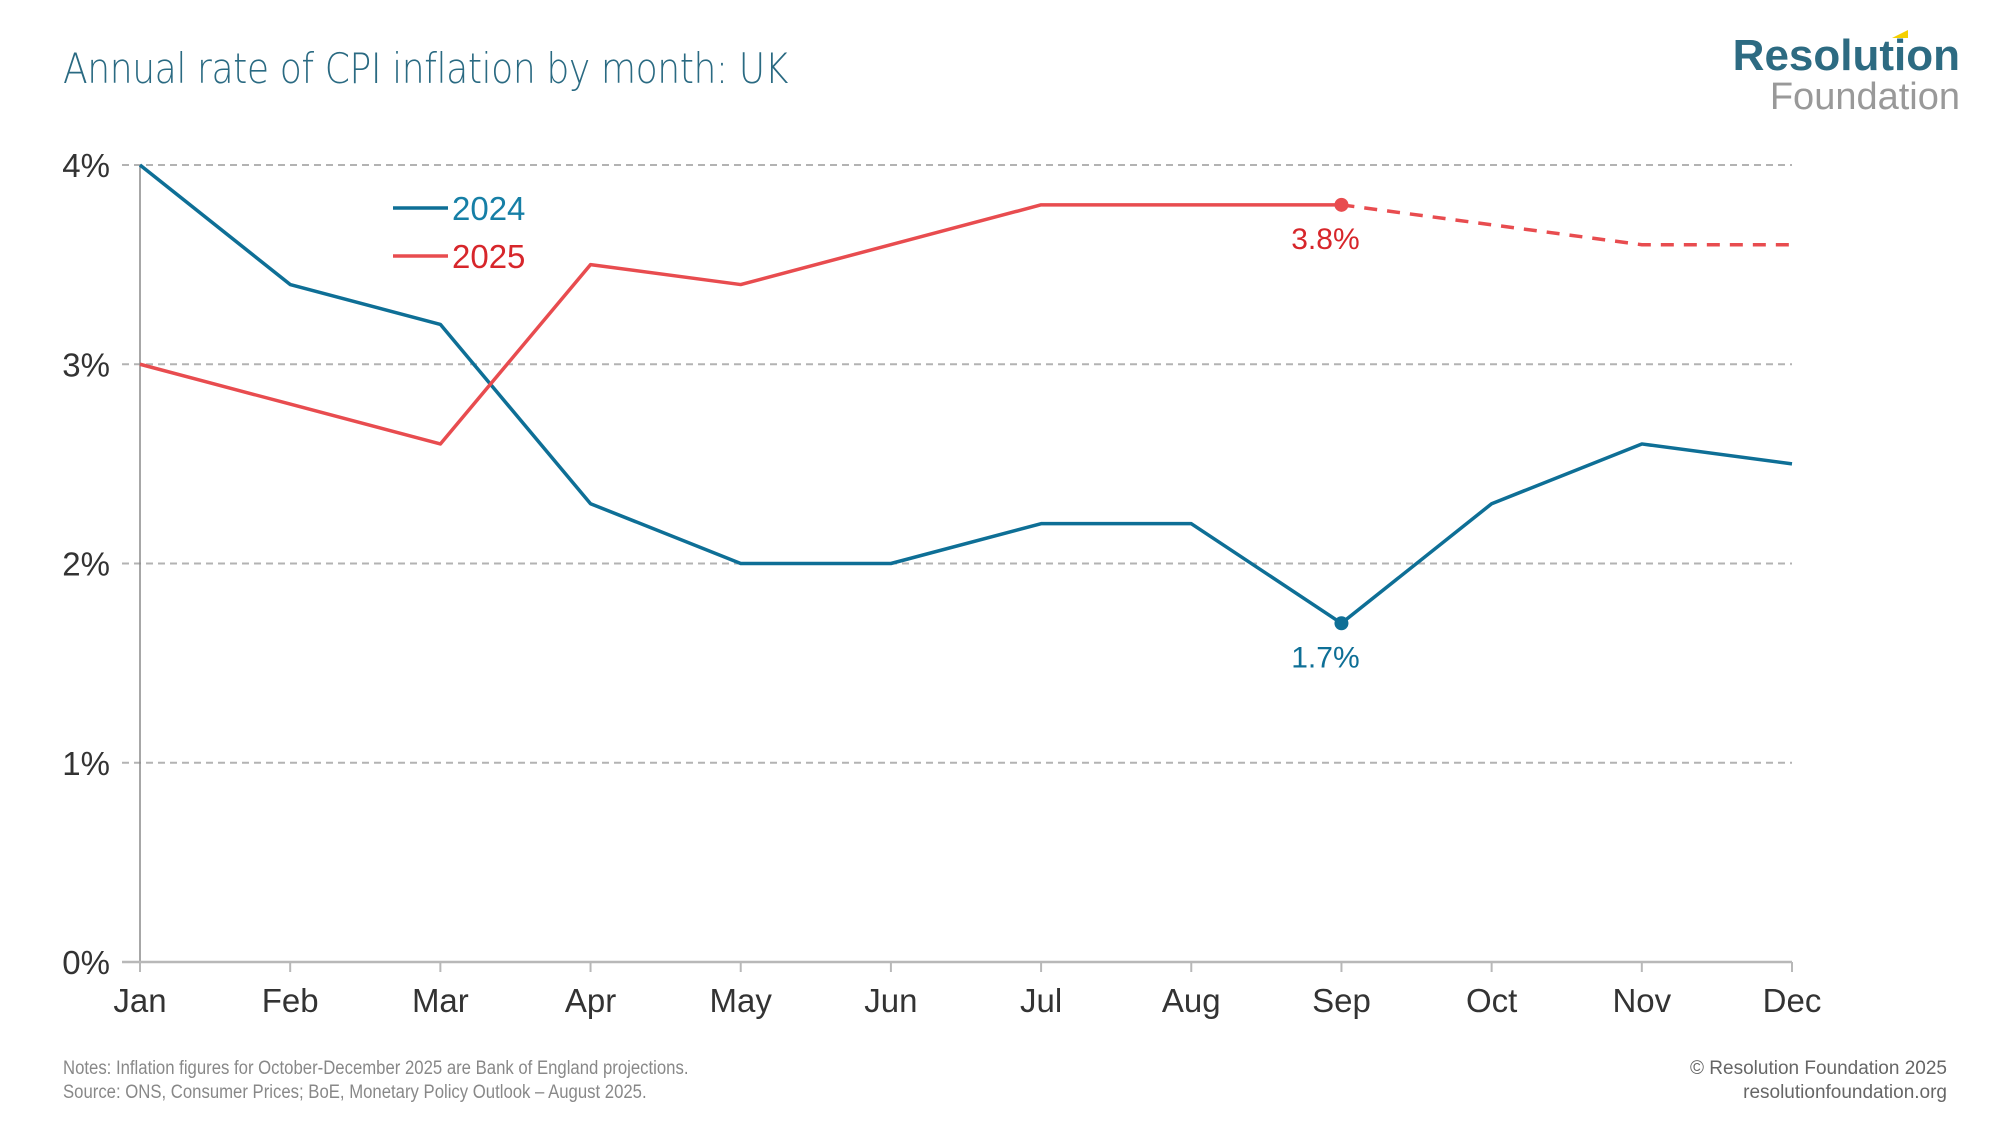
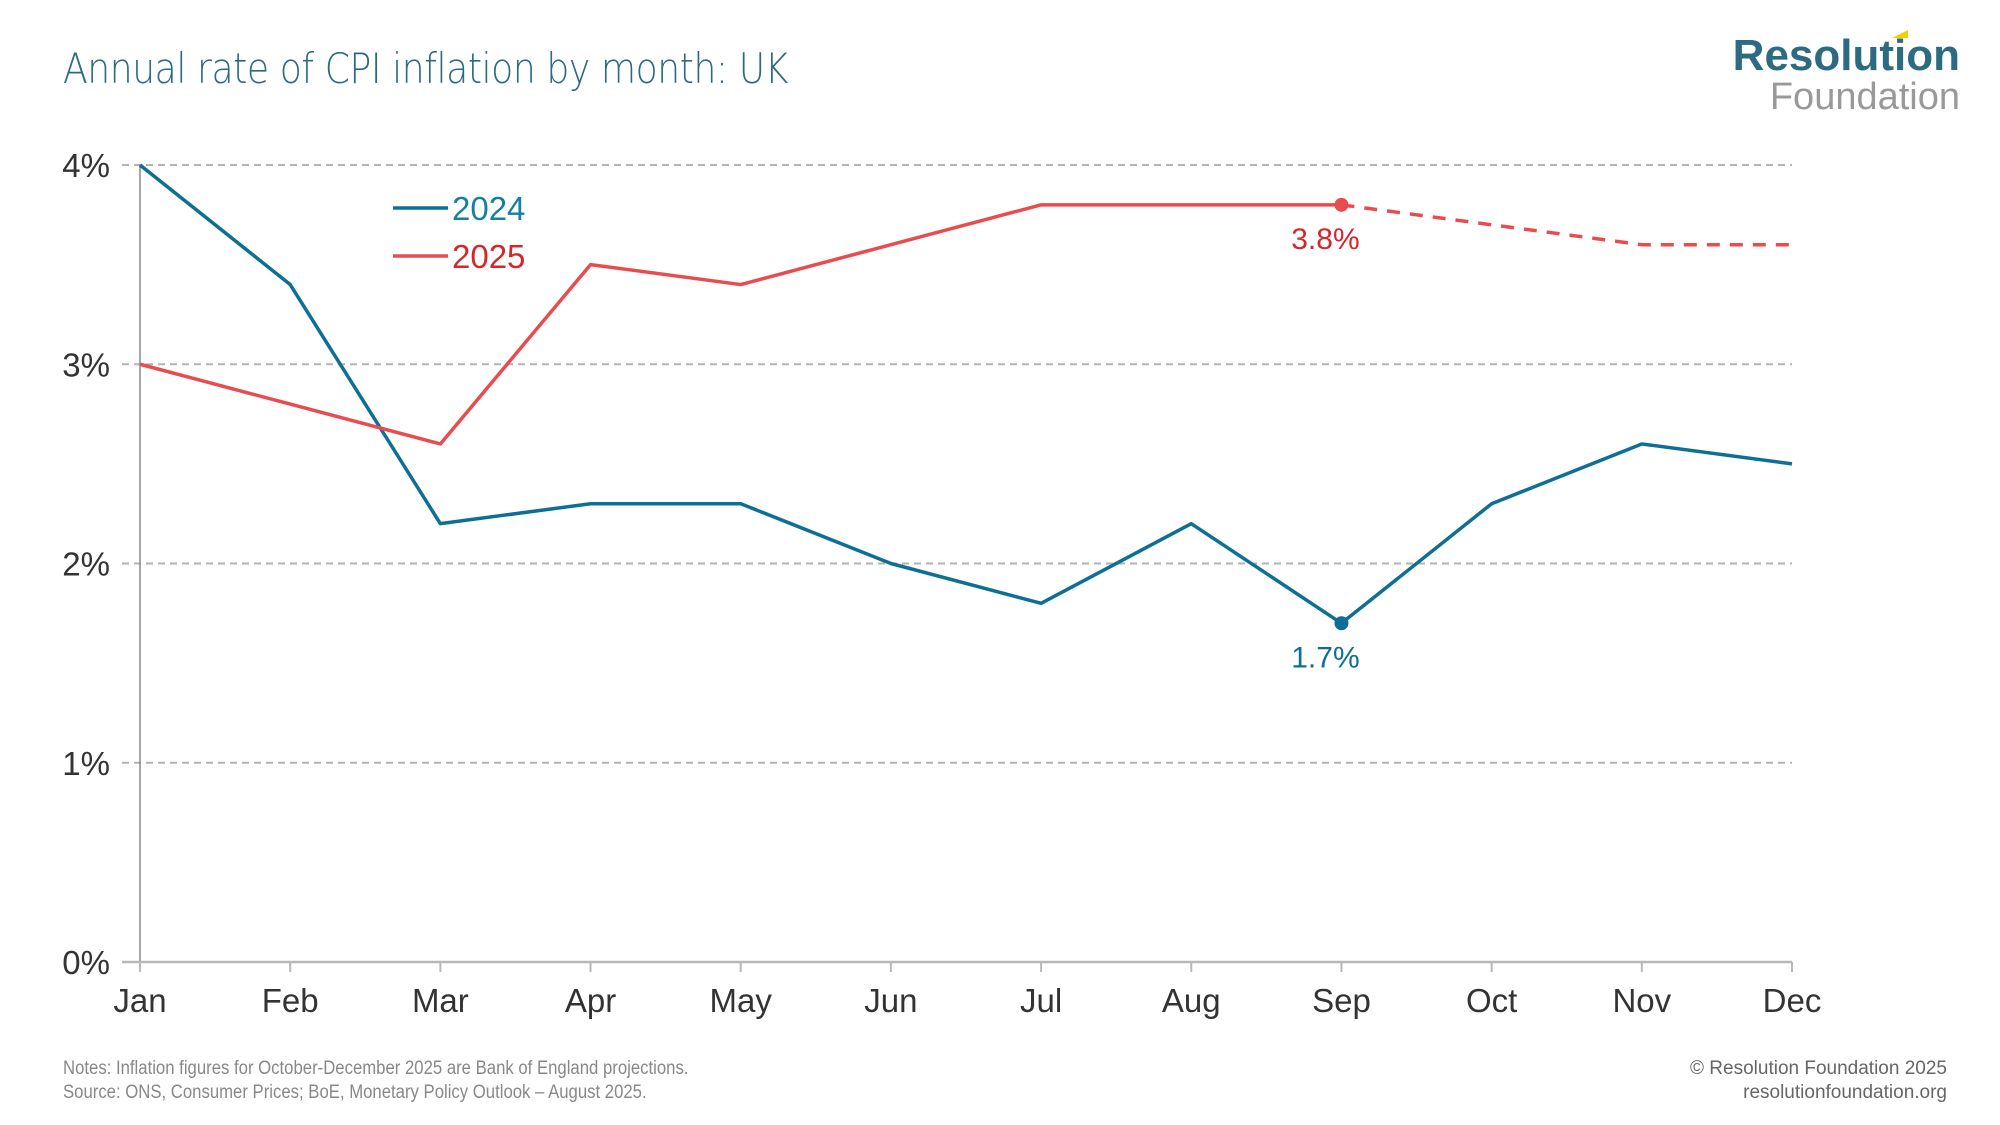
2024/Mar: 3.2% -> 2.2%
2024/May: 2.0% -> 2.3%
2024/Jul: 2.2% -> 1.8%
